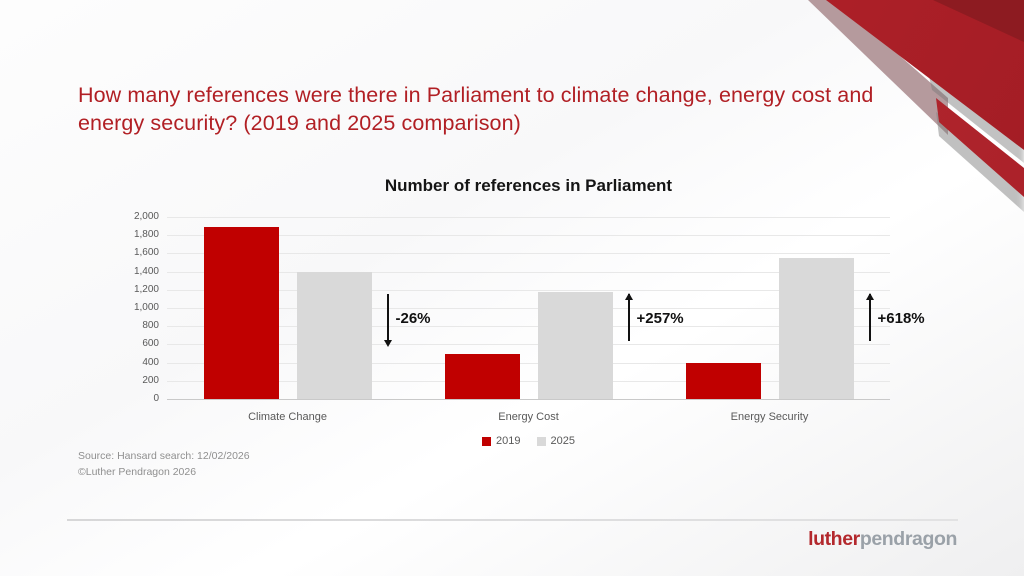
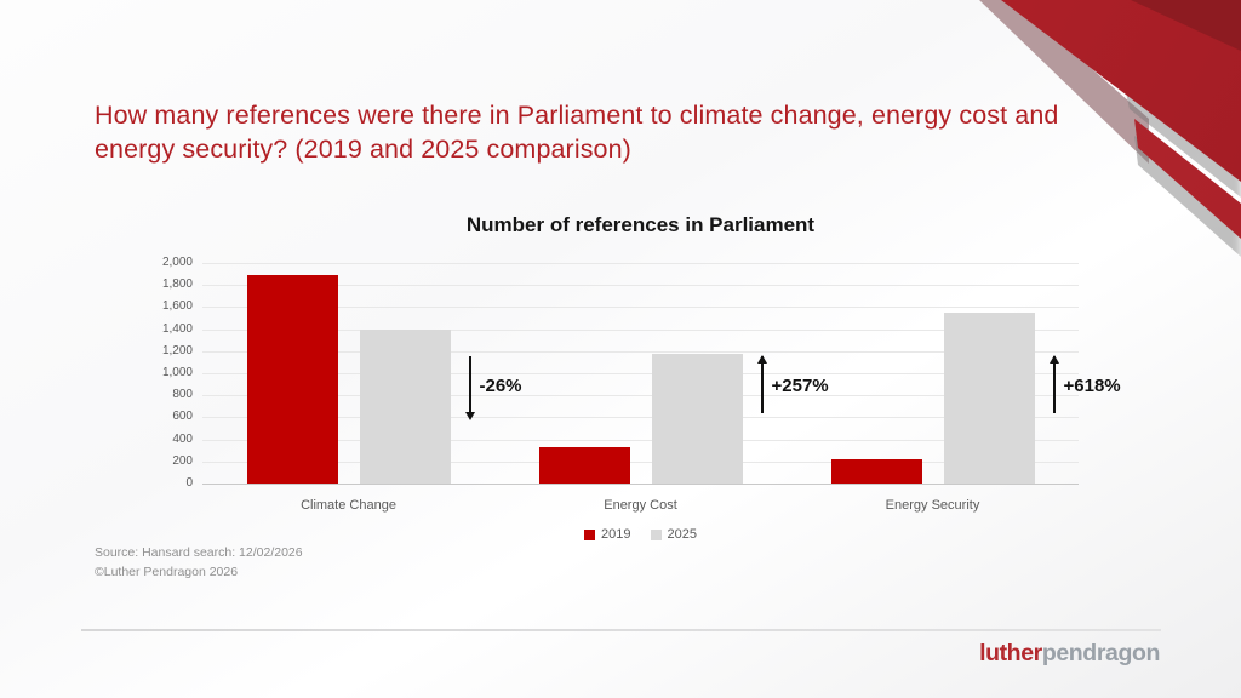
2019/Energy Cost: 500 -> 300
2019/Energy Security: 400 -> 200
